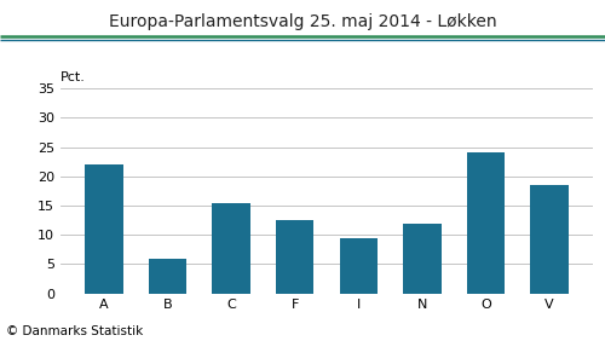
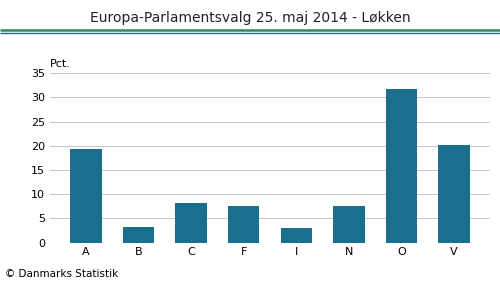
A: 22.0 -> 19.3
B: 6.0 -> 3.3
C: 15.5 -> 8.2
F: 12.5 -> 7.6
I: 9.5 -> 3.1
N: 12.0 -> 7.6
O: 24.0 -> 31.8
V: 18.5 -> 20.2
